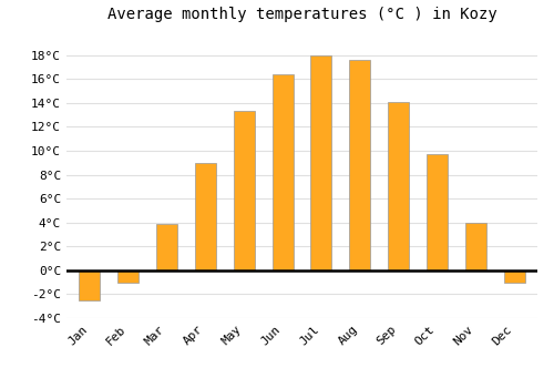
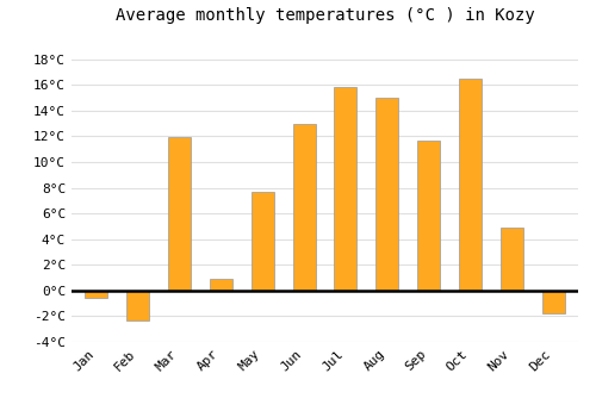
Jan: -2.5°C -> -0.6°C
Feb: -1.0°C -> -2.3°C
Mar: 3.9°C -> 11.9°C
Apr: 9.0°C -> 0.9°C
May: 13.3°C -> 7.7°C
Jun: 16.4°C -> 13.0°C
Jul: 18.0°C -> 15.8°C
Aug: 17.6°C -> 15.0°C
Sep: 14.1°C -> 11.7°C
Oct: 9.7°C -> 16.5°C
Nov: 4.0°C -> 4.9°C
Dec: -1.0°C -> -1.8°C
